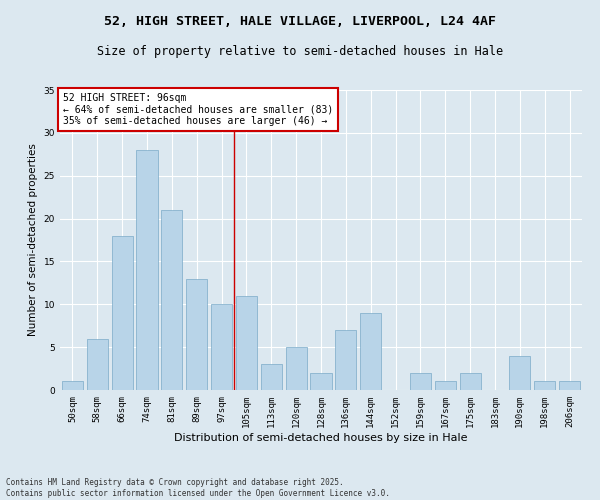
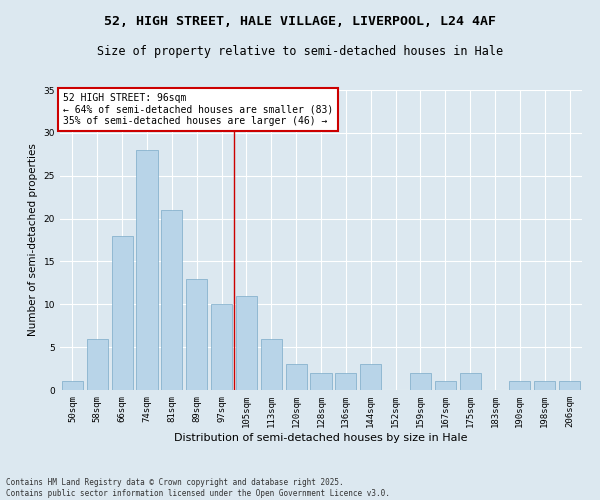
113sqm: 3 -> 6
120sqm: 5 -> 3
136sqm: 7 -> 2
144sqm: 9 -> 3
190sqm: 4 -> 1
